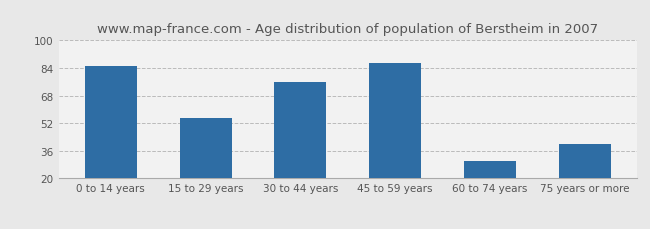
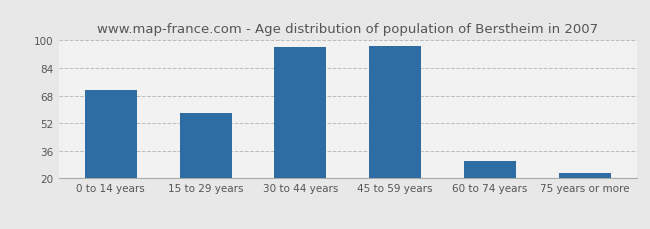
0 to 14 years: 85 -> 71
15 to 29 years: 55 -> 58
30 to 44 years: 76 -> 96
45 to 59 years: 87 -> 97
75 years or more: 40 -> 23
